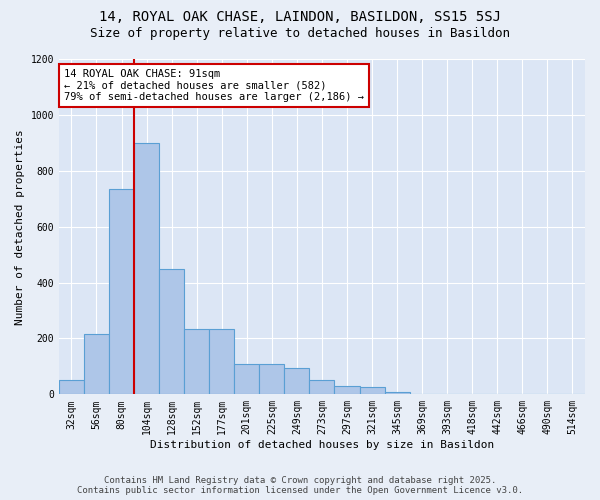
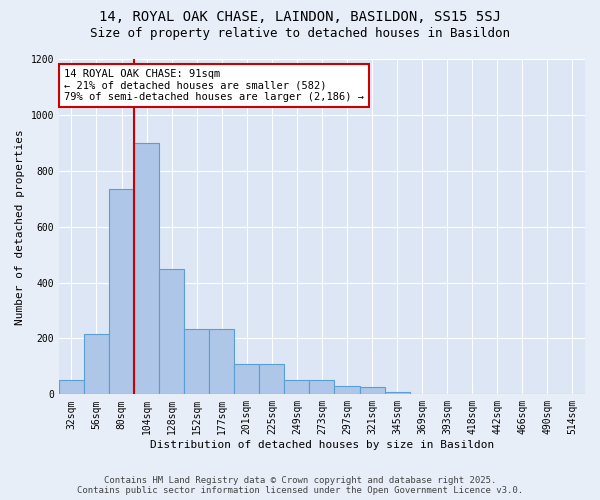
249sqm: 95 -> 50
